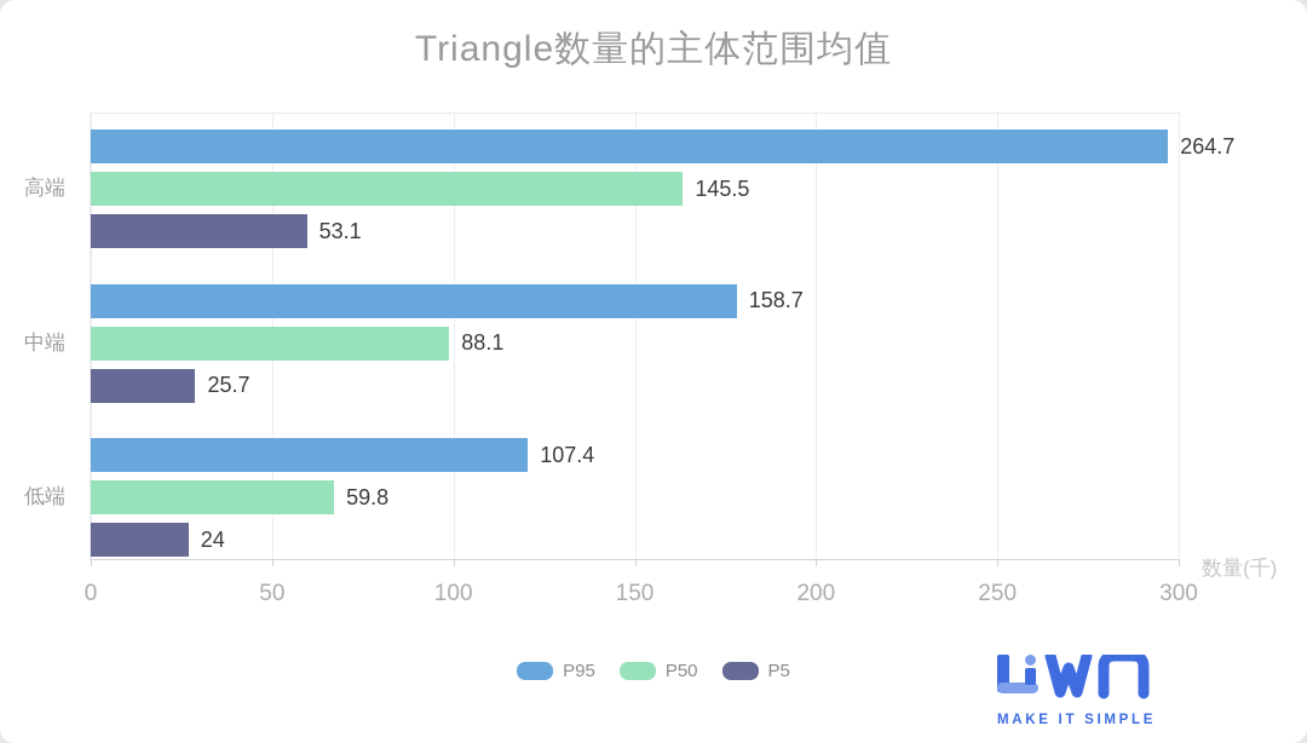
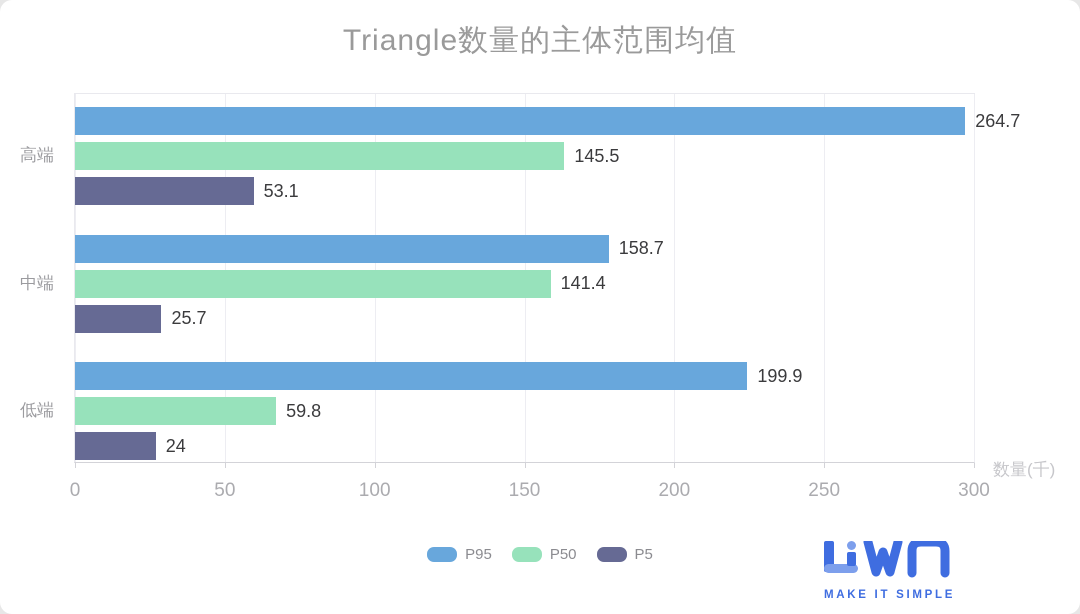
P50/中端: 88.1 -> 141.4
P95/低端: 107.4 -> 199.9
